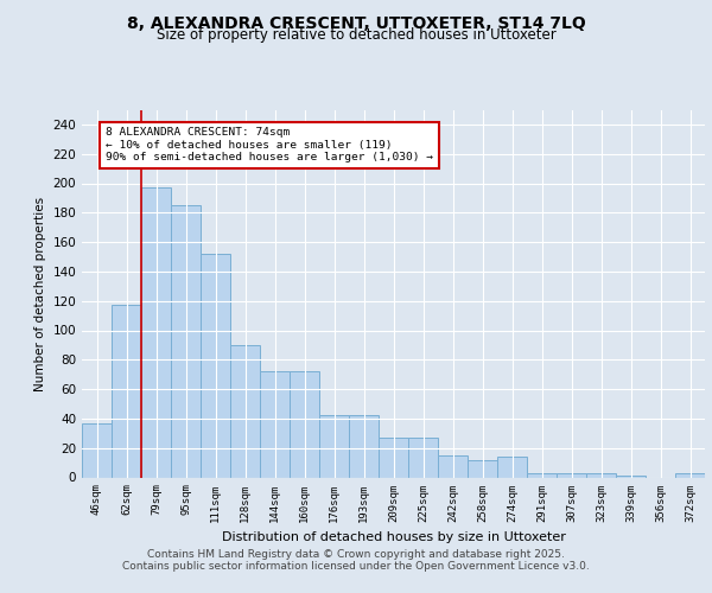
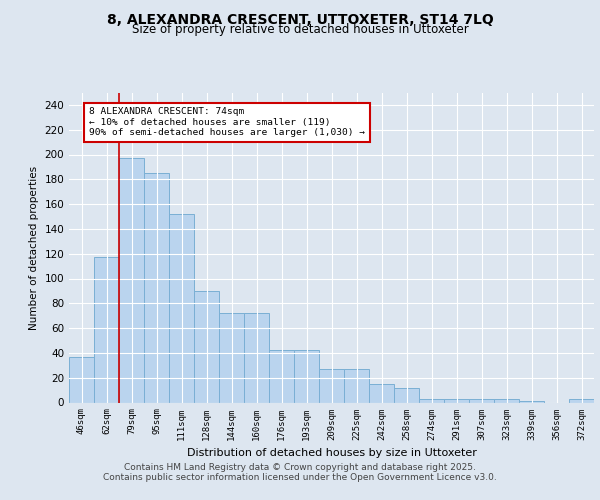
274sqm: 14 -> 3
